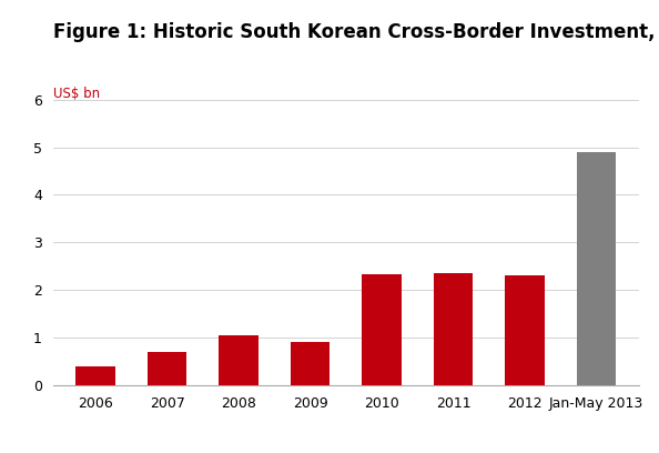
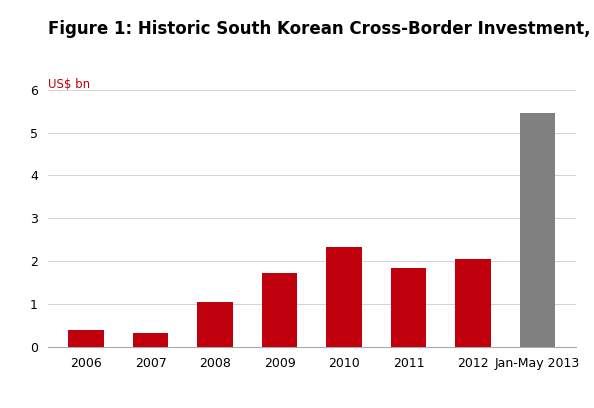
2007: 0.70 -> 0.32
2009: 0.90 -> 1.72
2011: 2.35 -> 1.83
2012: 2.30 -> 2.05
Jan-May 2013: 4.90 -> 5.46
